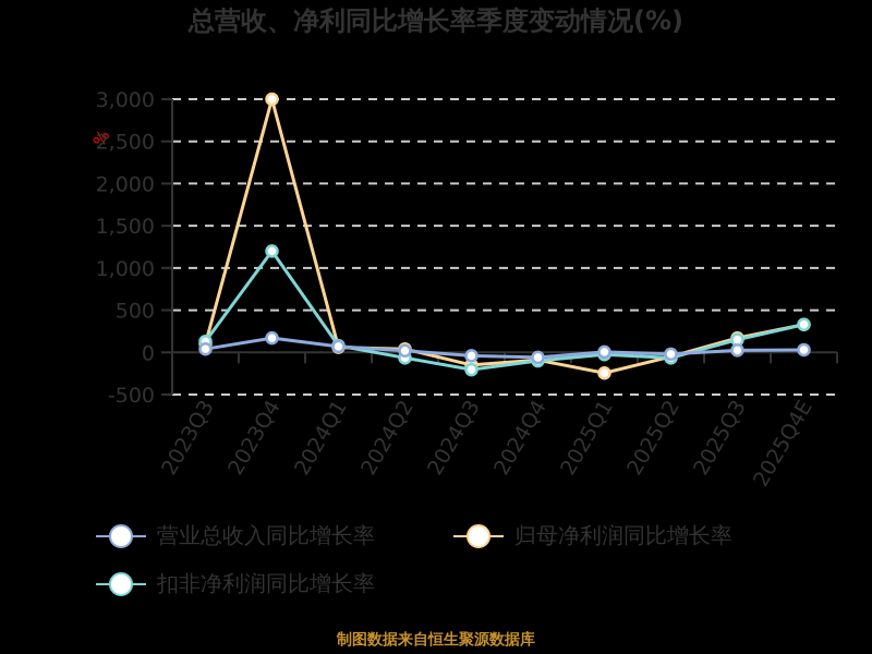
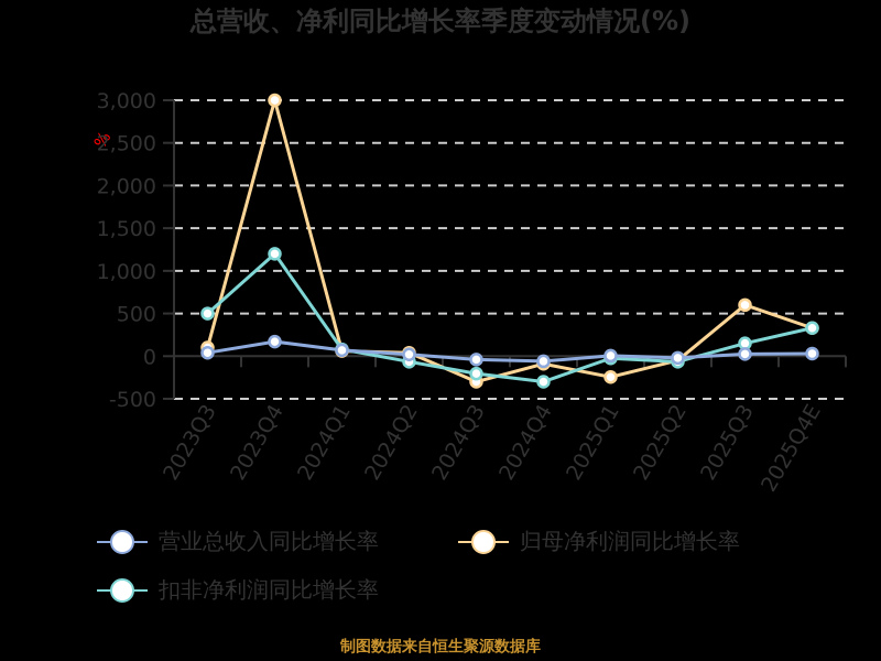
扣非净利润同比增长率/2023Q3: 100 -> 500
归母净利润同比增长率/2024Q3: -200 -> -300
扣非净利润同比增长率/2024Q4: -100 -> -300
归母净利润同比增长率/2025Q3: 200 -> 600
